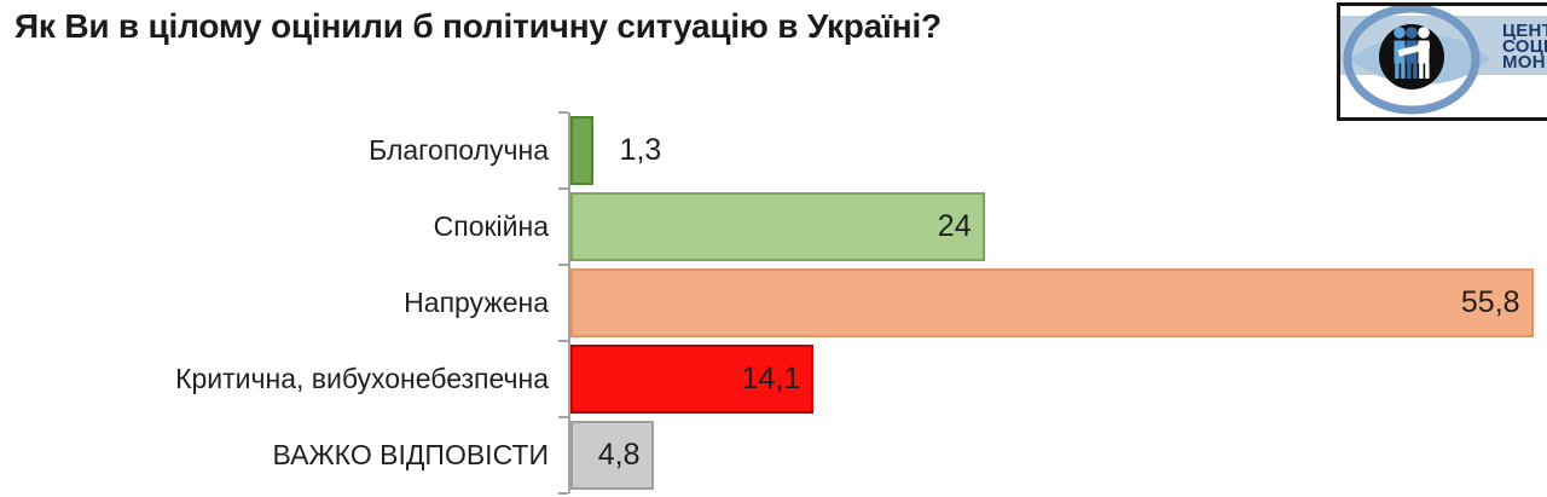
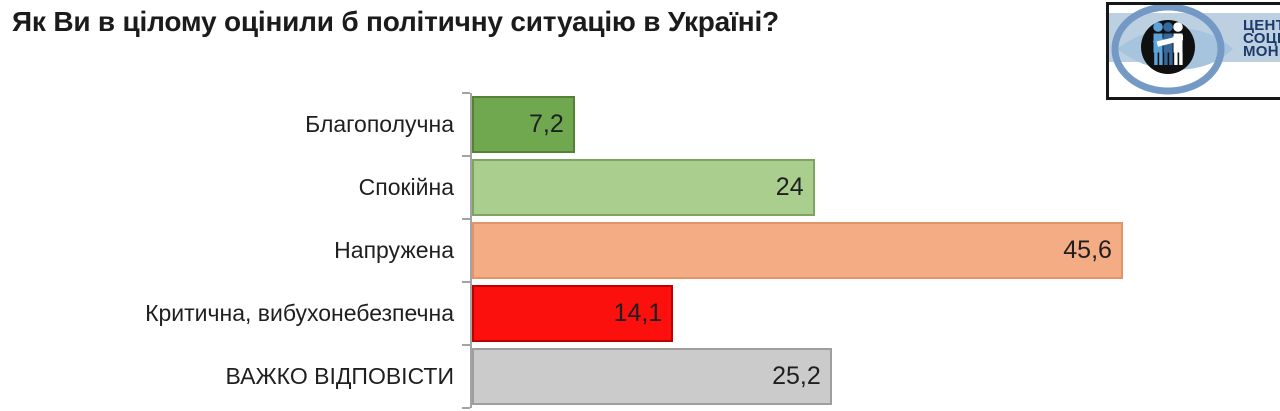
Благополучна: 1,3 -> 7,2
Напружена: 55,8 -> 45,6
ВАЖКО ВІДПОВІСТИ: 4,8 -> 25,2
